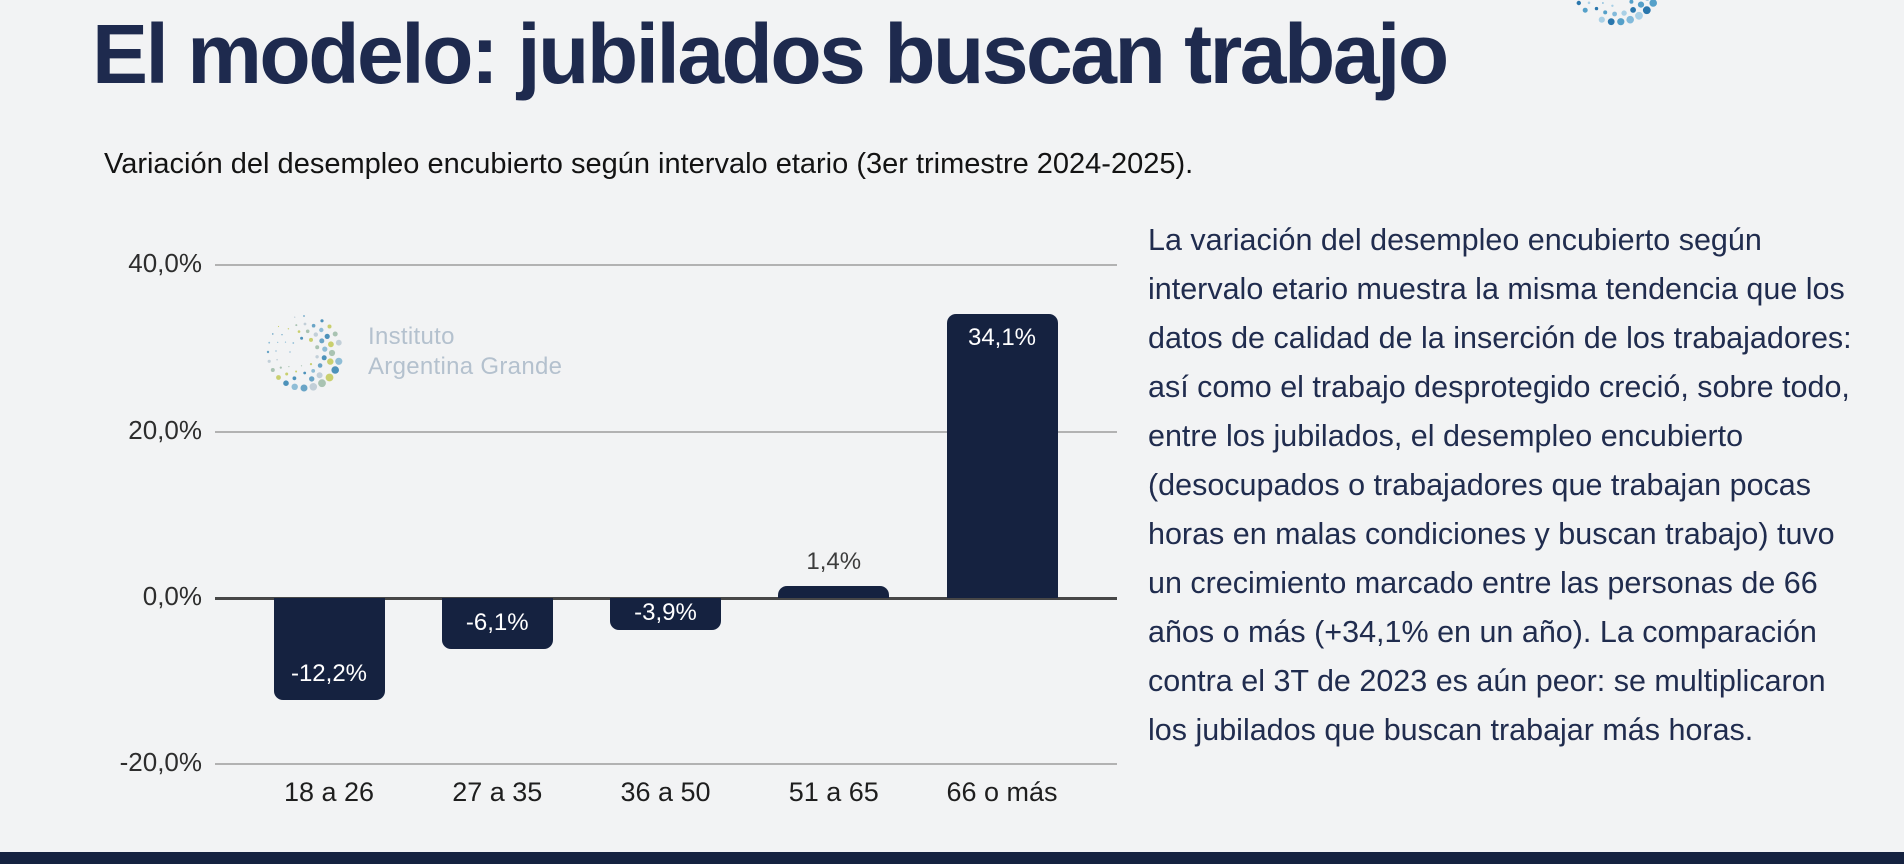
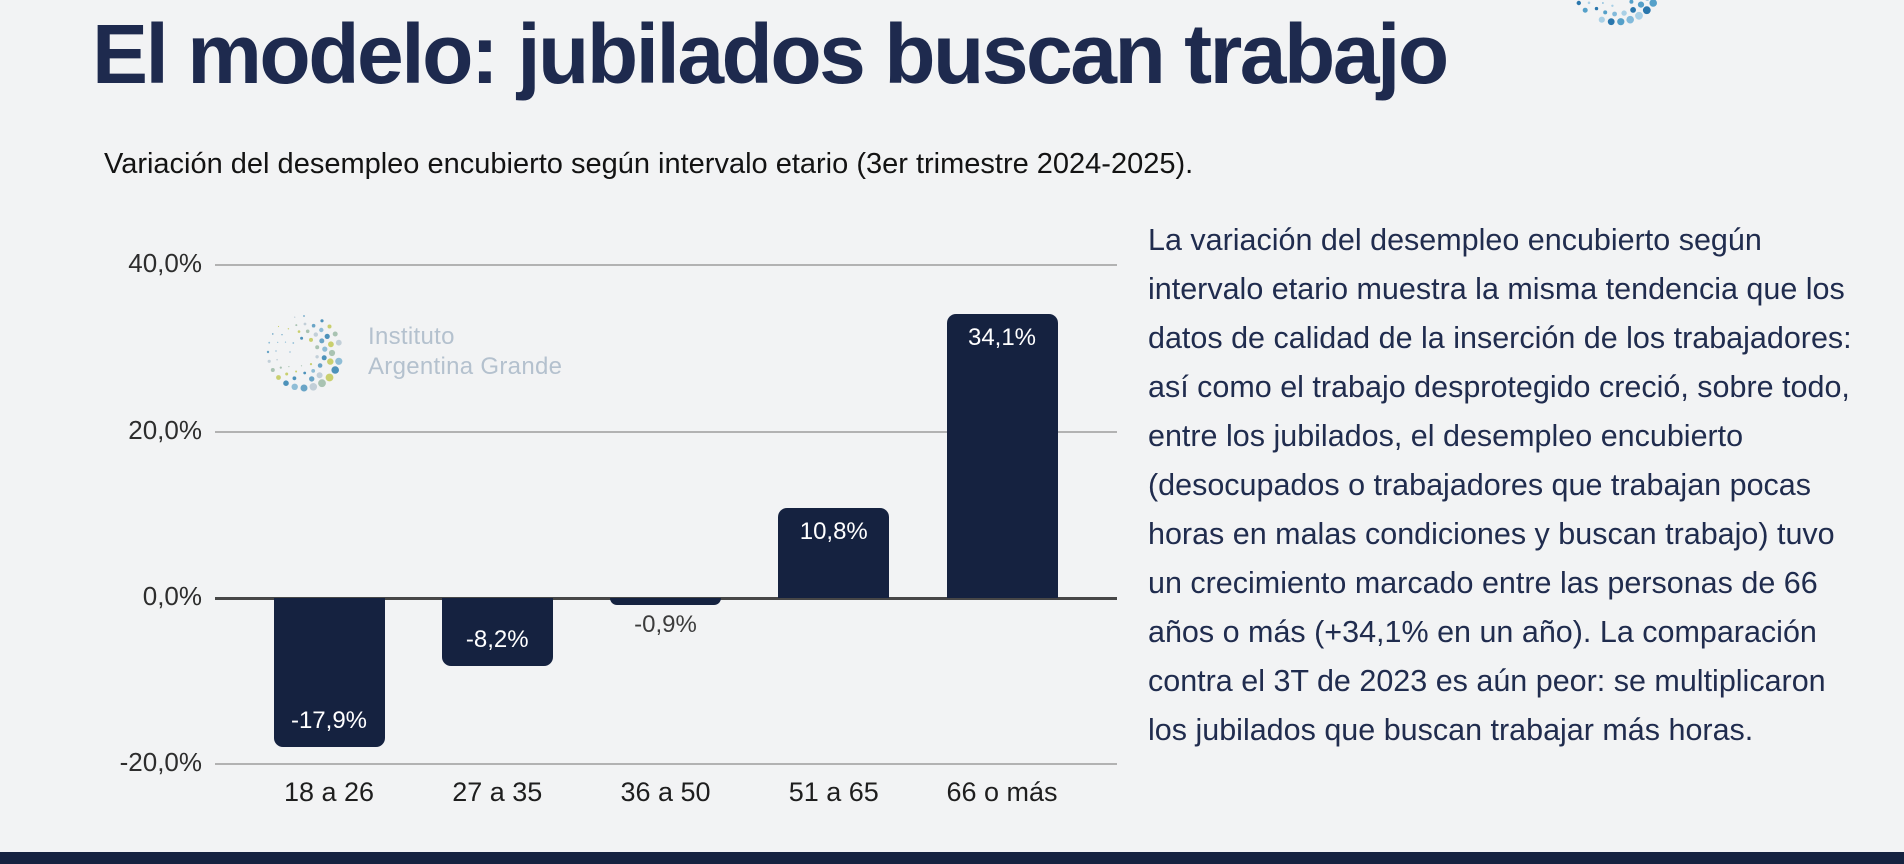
18 a 26: -12,2% -> -17,9%
27 a 35: -6,1% -> -8,2%
36 a 50: -3,9% -> -0,9%
51 a 65: 1,4% -> 10,8%
